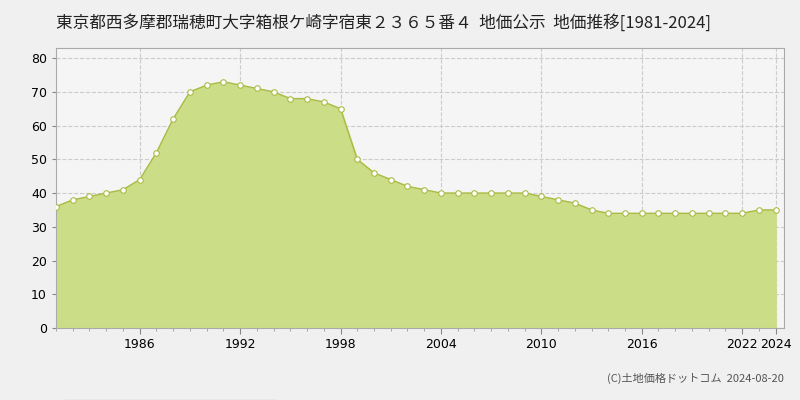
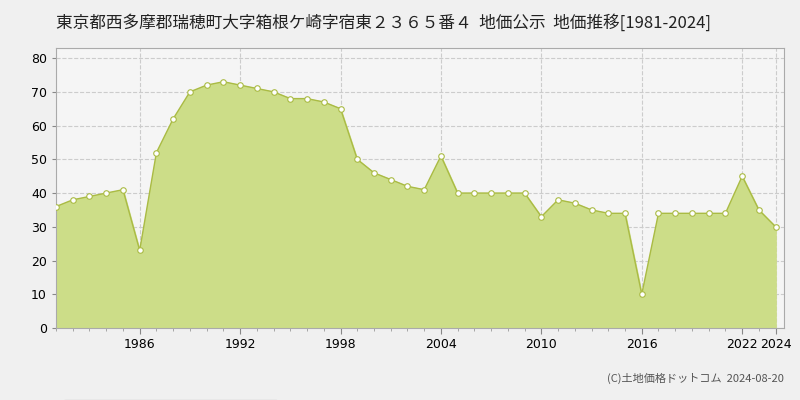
1986: 44 -> 23
2004: 40 -> 51
2010: 39 -> 33
2016: 34 -> 10
2022: 34 -> 45
2024: 35 -> 30
